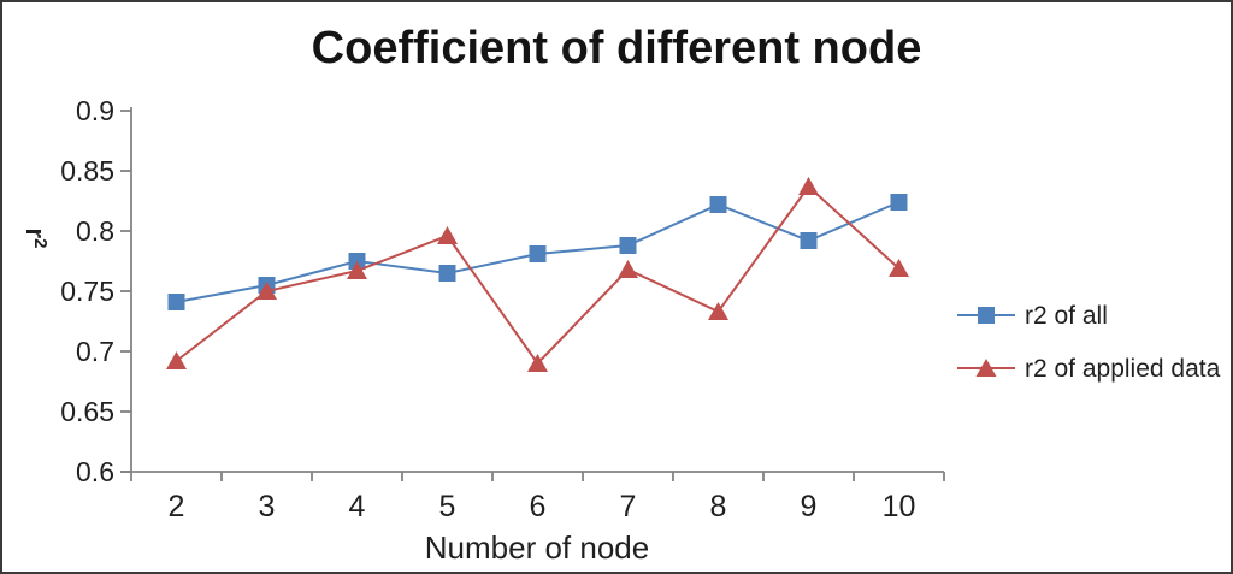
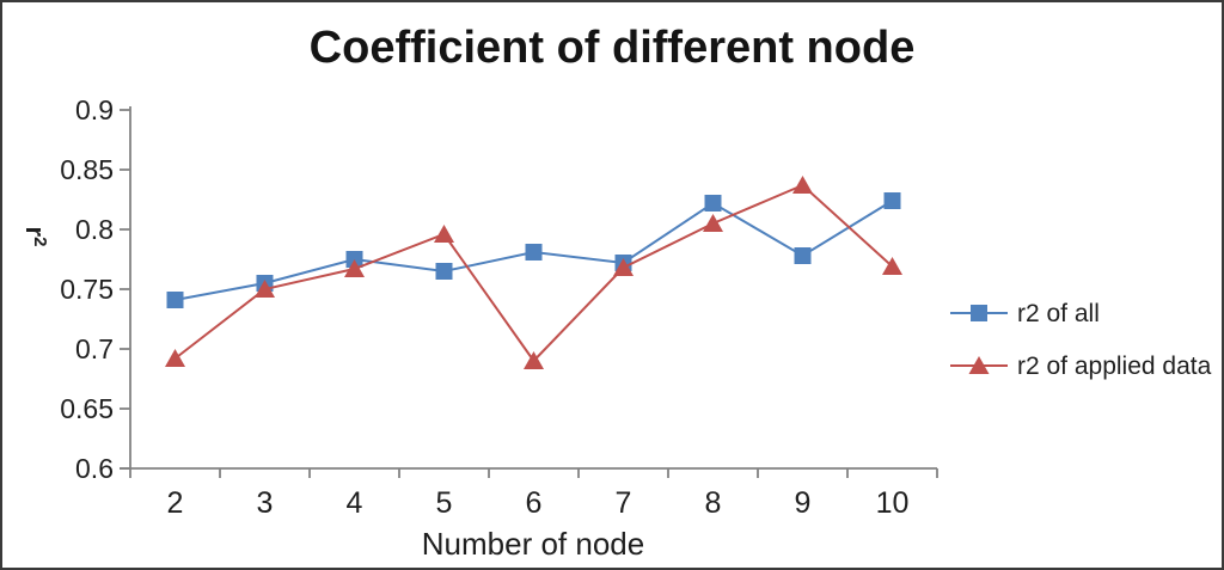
r2 of all/7: 0.788 -> 0.772
r2 of applied data/8: 0.733 -> 0.805
r2 of all/9: 0.792 -> 0.778
